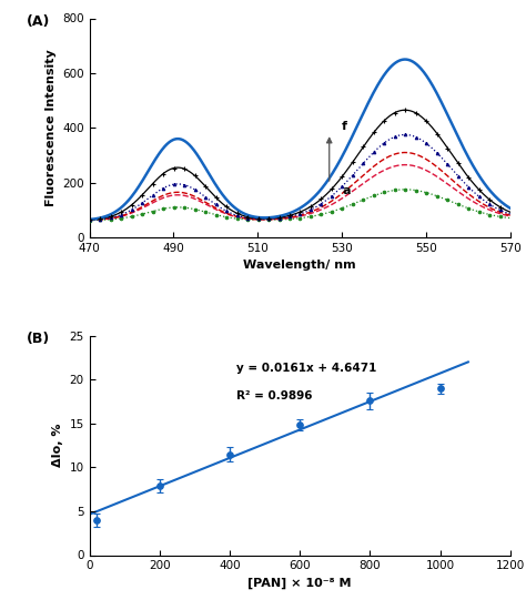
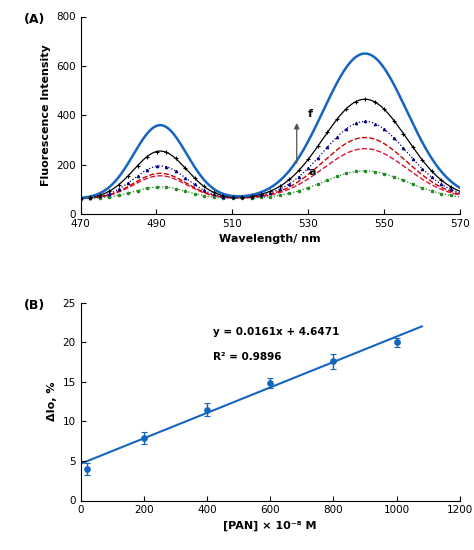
1000: 19.0 -> 20.0
